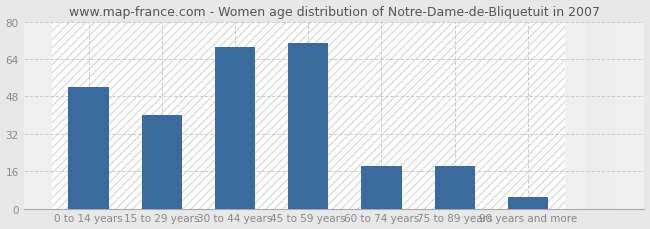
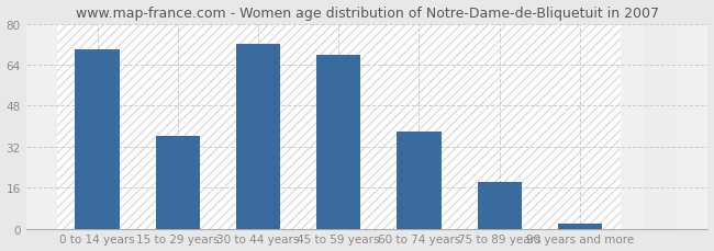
0 to 14 years: 52 -> 70
15 to 29 years: 40 -> 36
30 to 44 years: 69 -> 72
45 to 59 years: 71 -> 68
60 to 74 years: 18 -> 38
90 years and more: 5 -> 2
